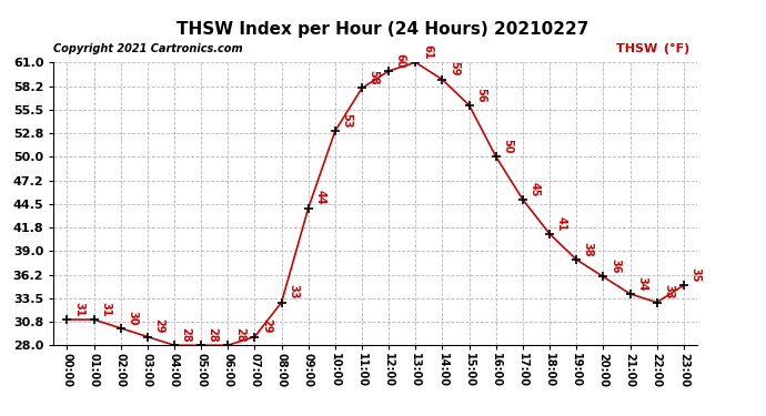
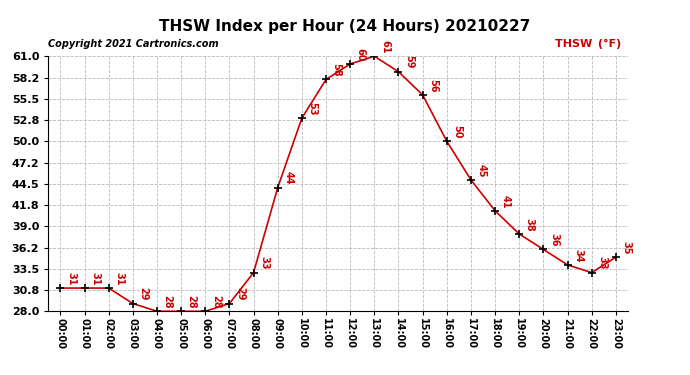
02:00: 30 -> 31
